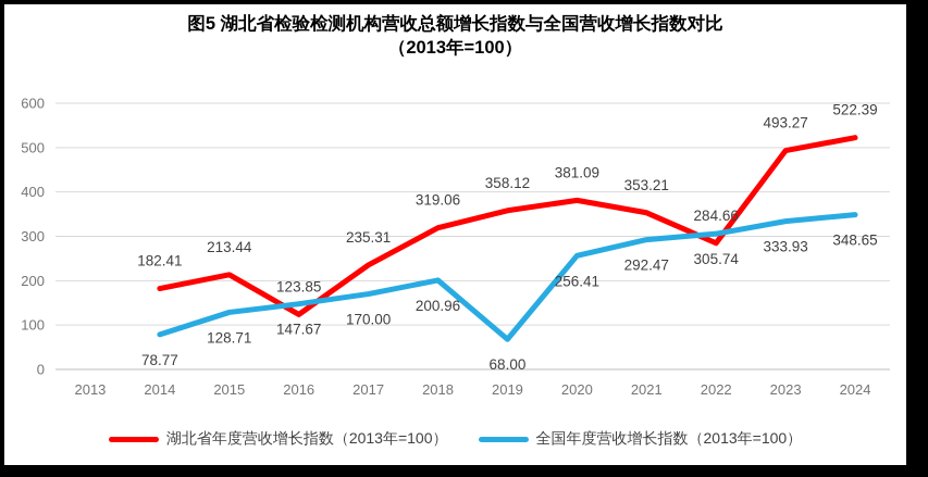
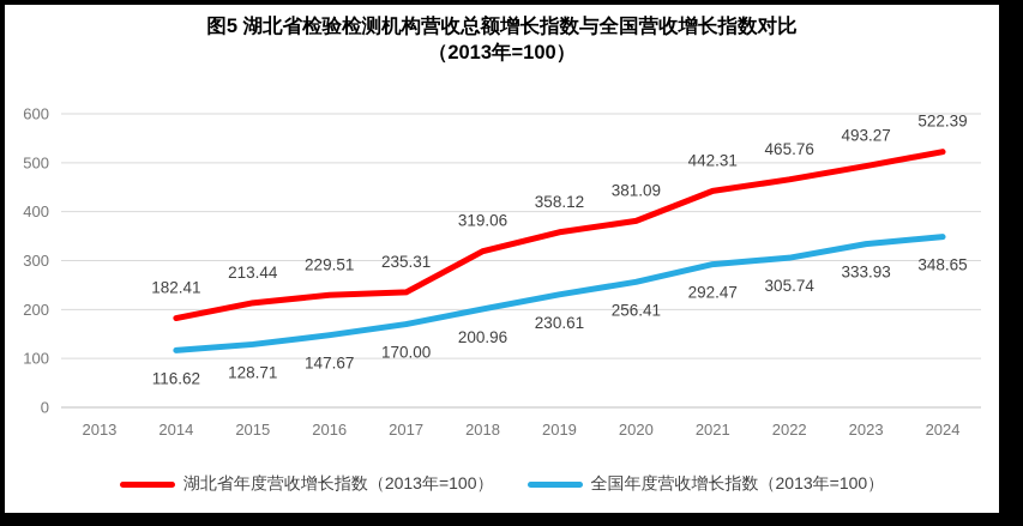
全国年度营收增长指数（2013年=100）/2014: 78.77 -> 116.62
湖北省年度营收增长指数（2013年=100）/2016: 123.85 -> 229.51
全国年度营收增长指数（2013年=100）/2019: 68.00 -> 230.61
湖北省年度营收增长指数（2013年=100）/2021: 353.21 -> 442.31
湖北省年度营收增长指数（2013年=100）/2022: 284.66 -> 465.76
